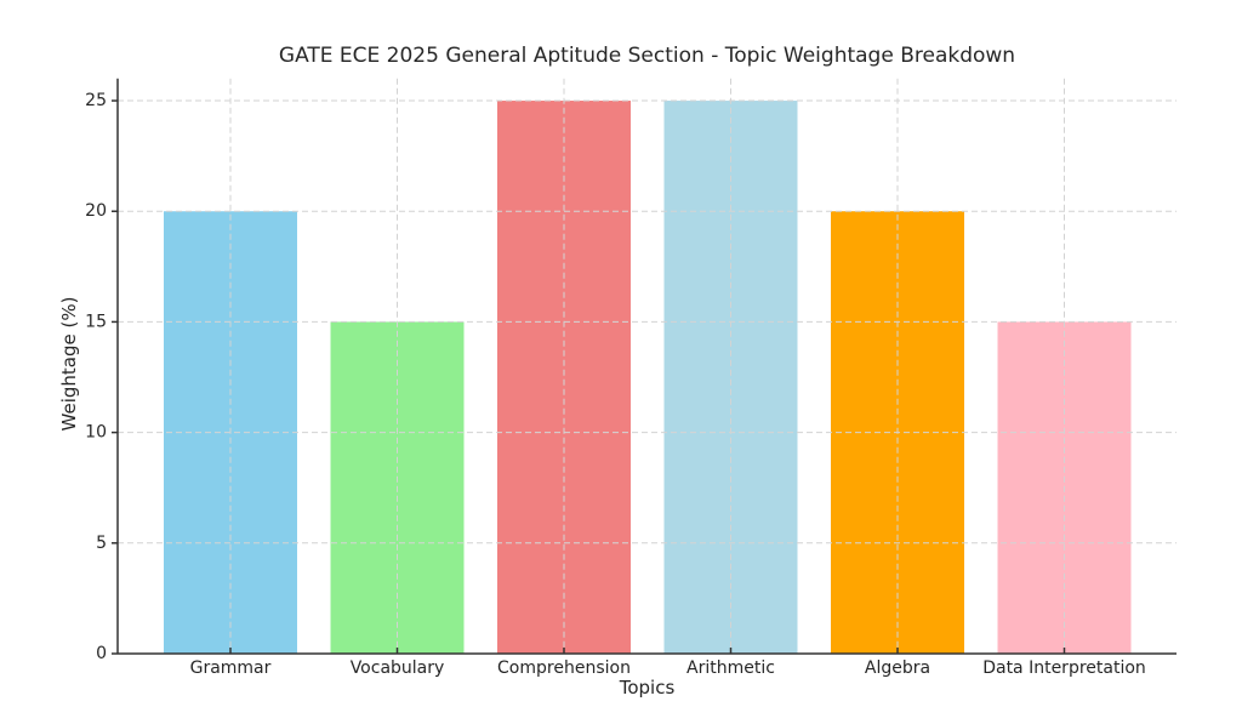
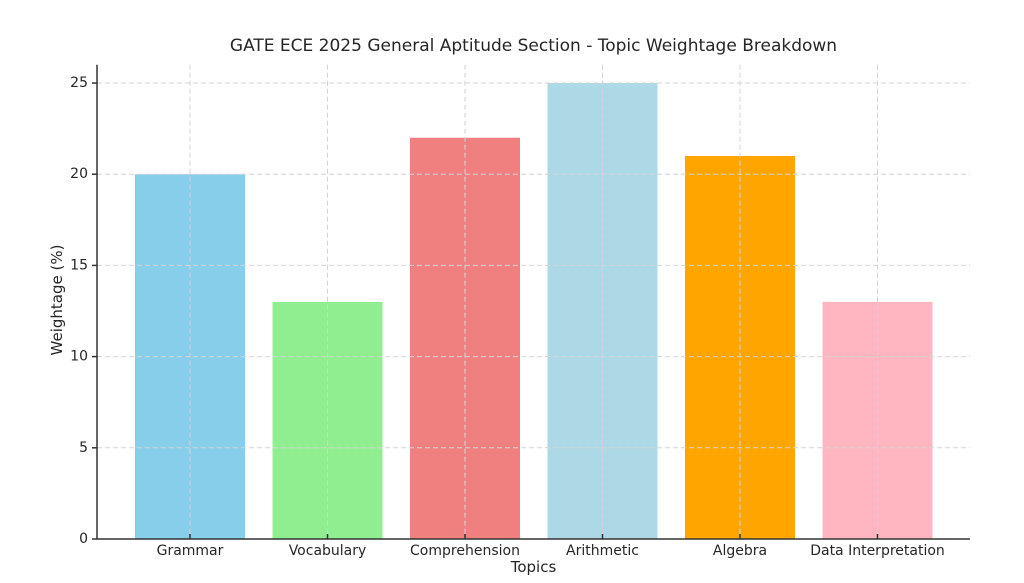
Vocabulary: 15 -> 13
Comprehension: 25 -> 22
Algebra: 20 -> 21
Data Interpretation: 15 -> 13
